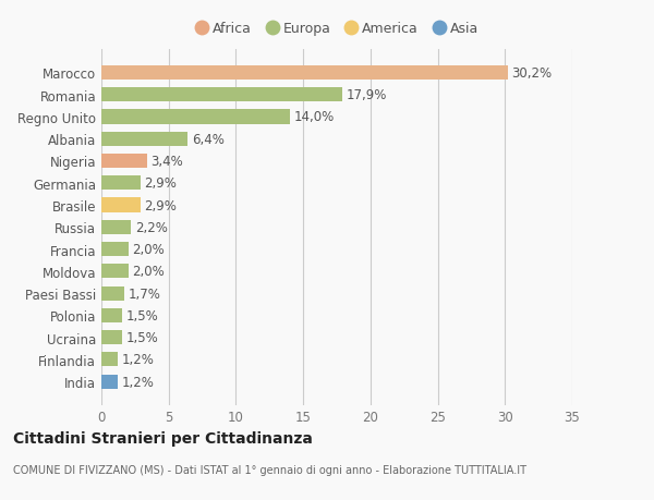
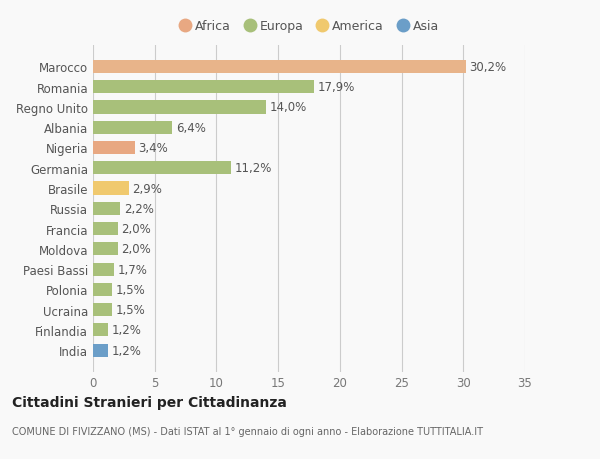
Germania: 2,9% -> 11,2%
